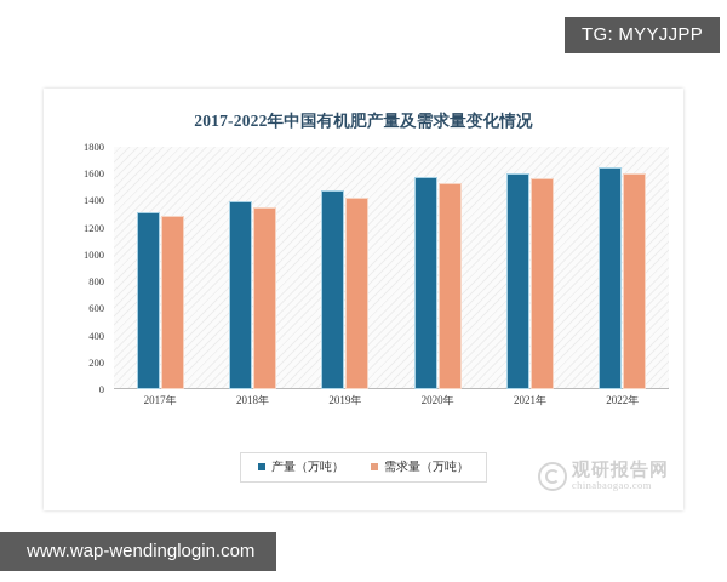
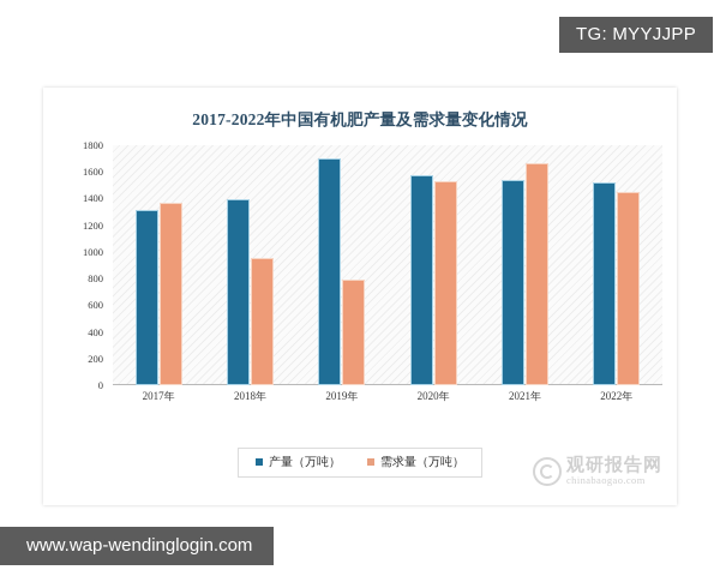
需求量（万吨）/2017年: 1260 -> 1350
需求量（万吨）/2018年: 1340 -> 940
产量（万吨）/2019年: 1460 -> 1680
需求量（万吨）/2019年: 1400 -> 770
产量（万吨）/2021年: 1580 -> 1520
需求量（万吨）/2021年: 1540 -> 1650
产量（万吨）/2022年: 1620 -> 1500
需求量（万吨）/2022年: 1580 -> 1430
